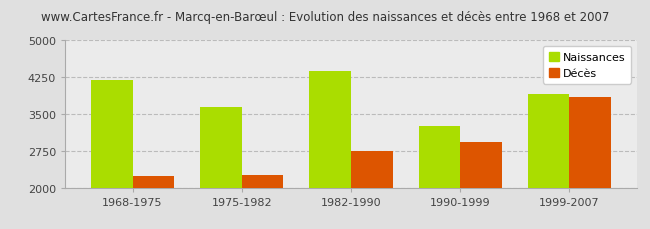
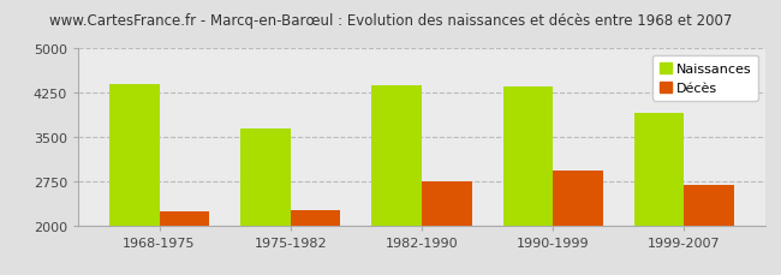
Naissances/1968-1975: 4200 -> 4390
Naissances/1990-1999: 3250 -> 4360
Décès/1999-2007: 3850 -> 2680
